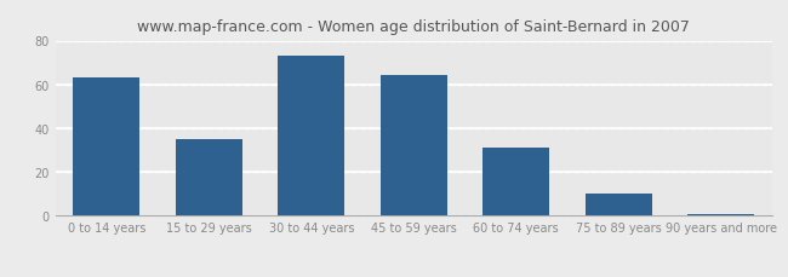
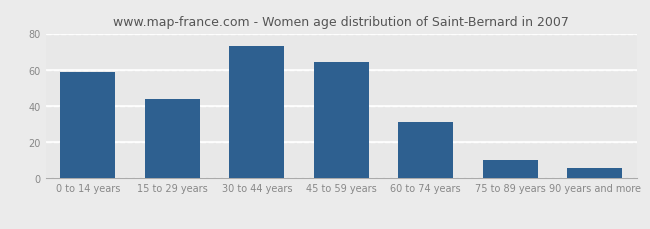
0 to 14 years: 63 -> 59
15 to 29 years: 35 -> 44
90 years and more: 1 -> 6
